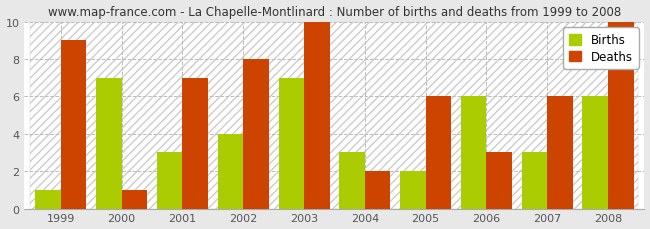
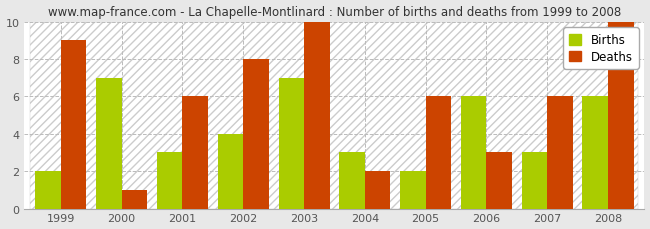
Births/1999: 1 -> 2
Deaths/2001: 7 -> 6
